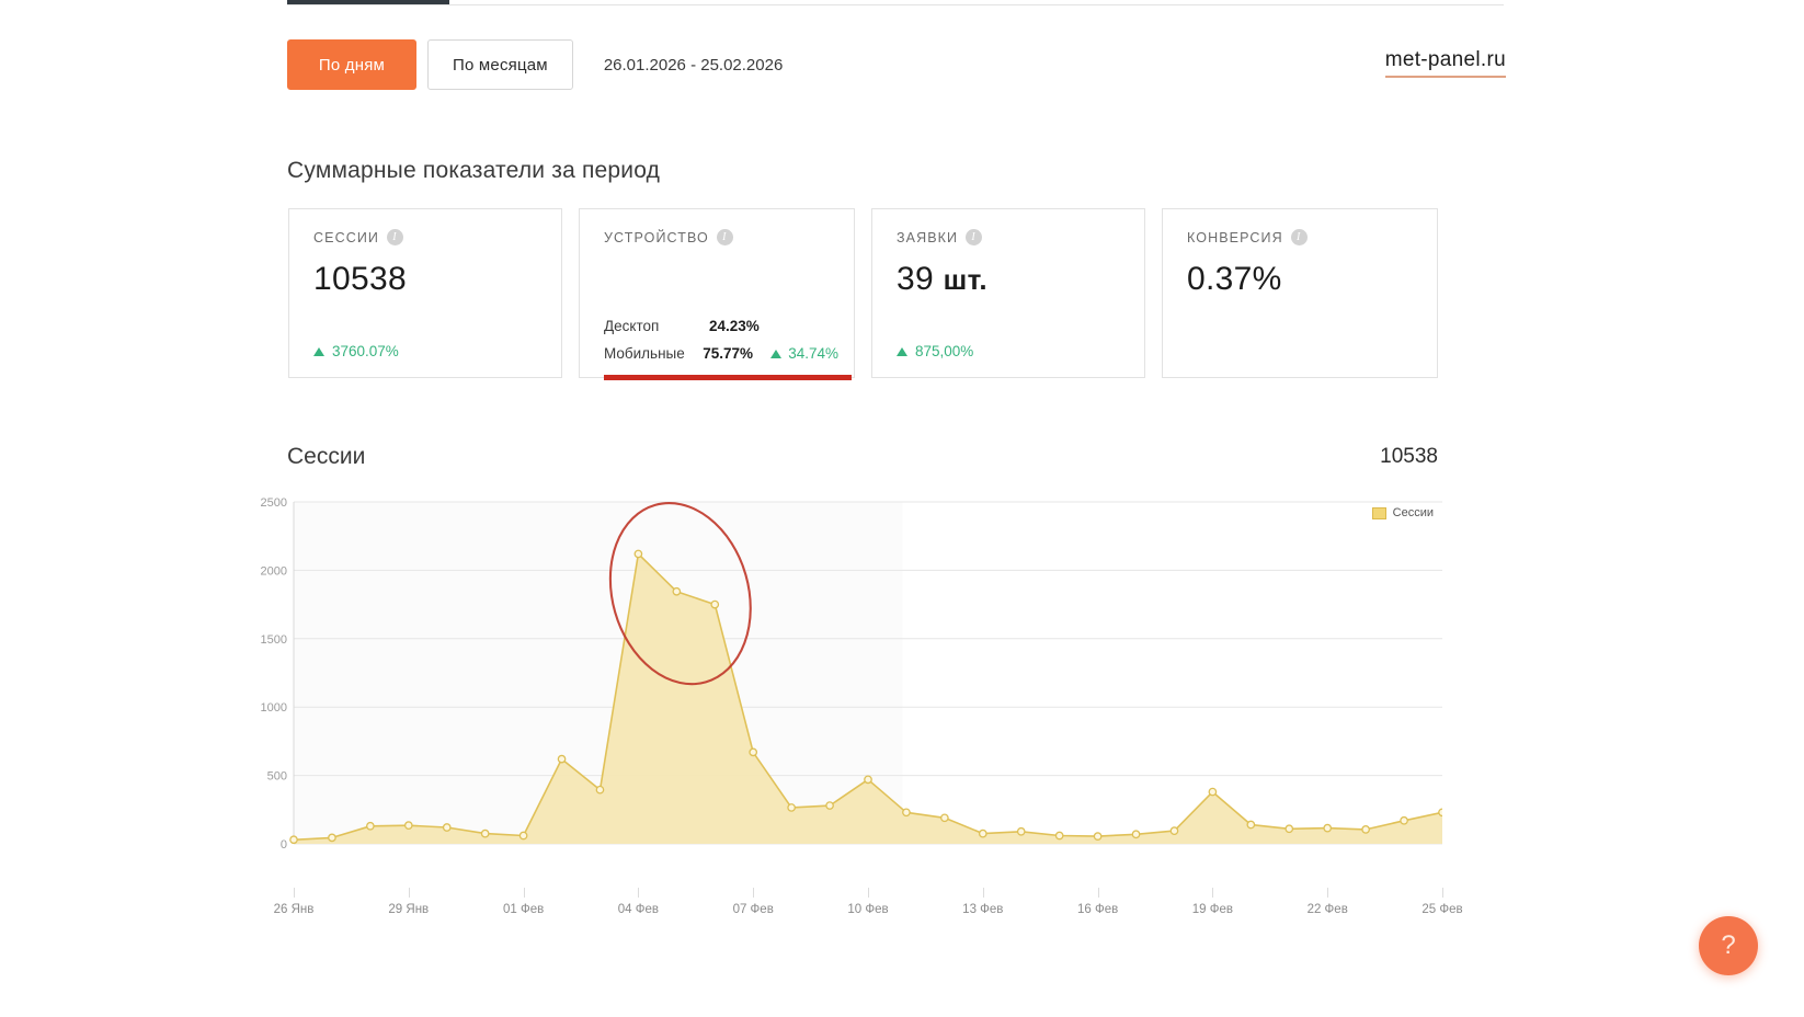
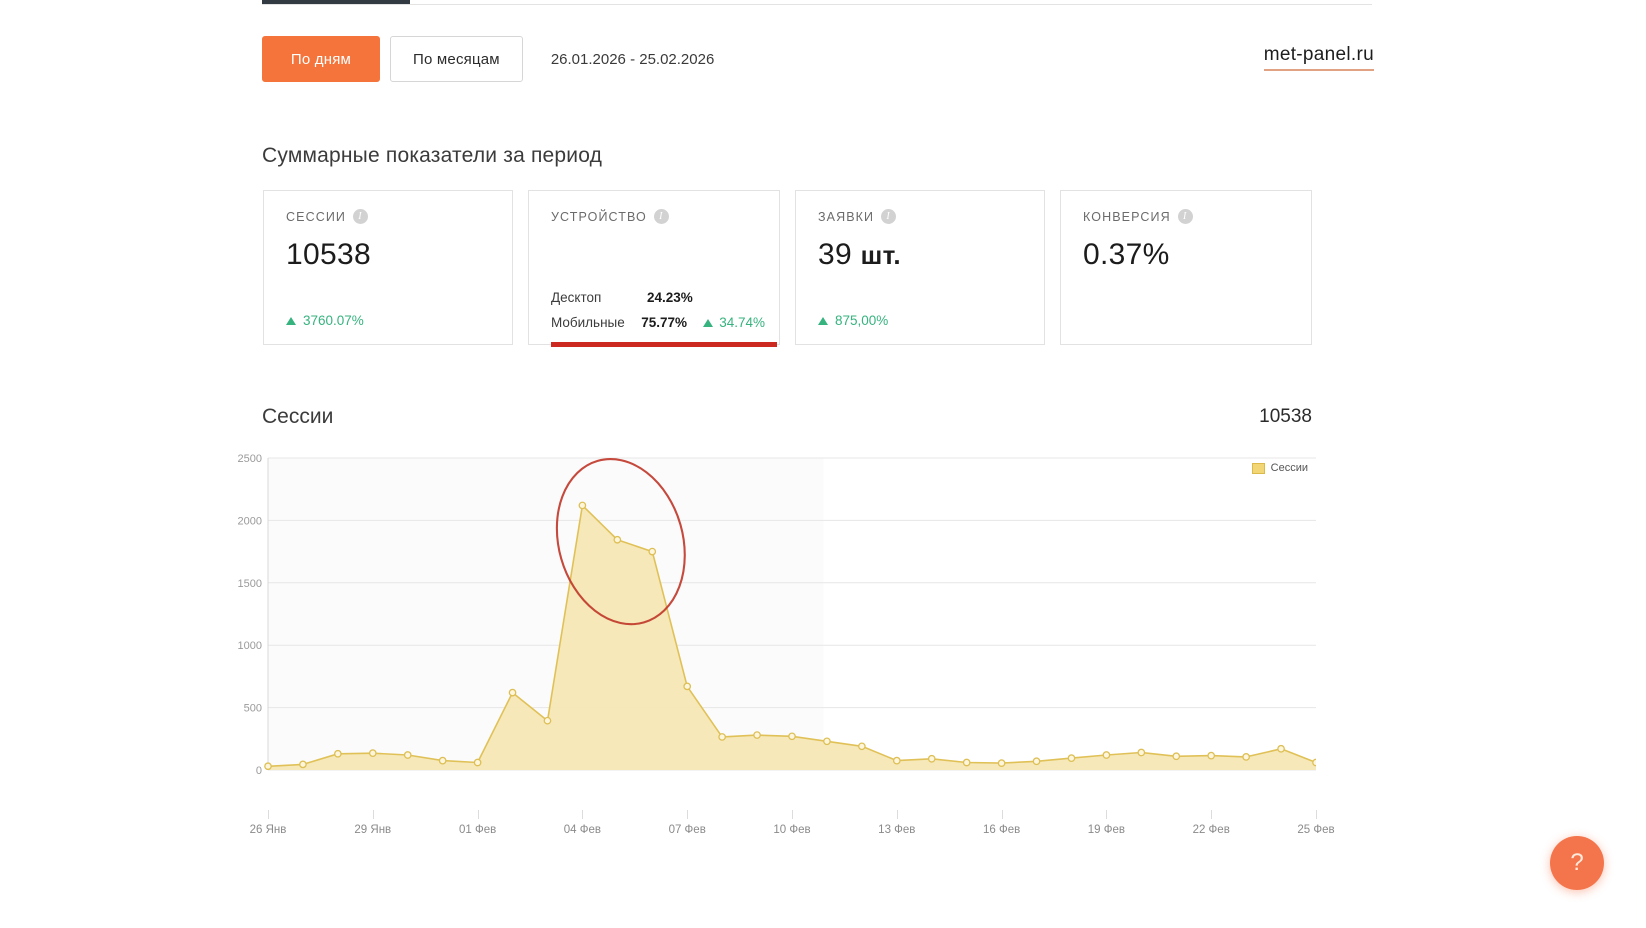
10 Фев: 470 -> 270
19 Фев: 380 -> 120
25 Фев: 230 -> 60
